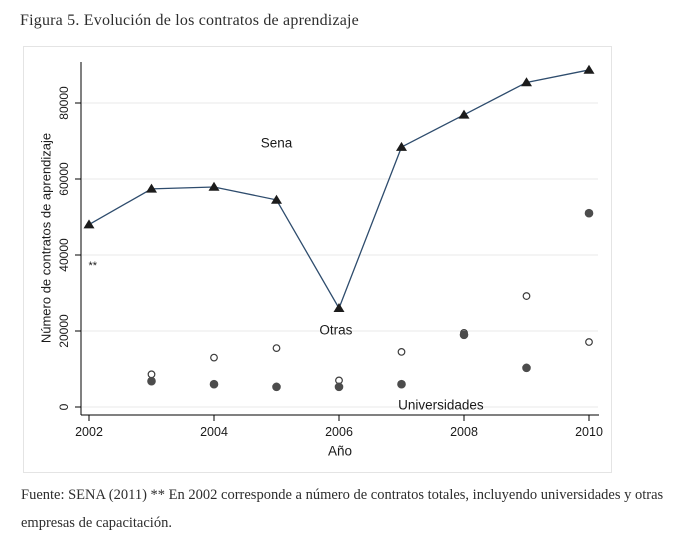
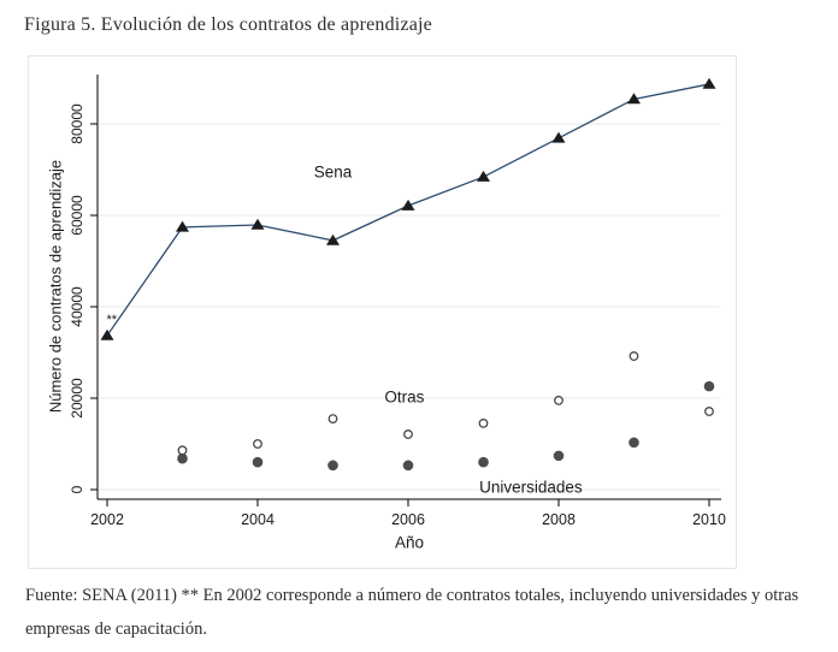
Sena/2002: 48000 -> 34000
Otras/2004: 13000 -> 10000
Sena/2006: 26000 -> 62000
Otras/2006: 7000 -> 12000
Universidades/2008: 19000 -> 7000
Universidades/2010: 51000 -> 23000
